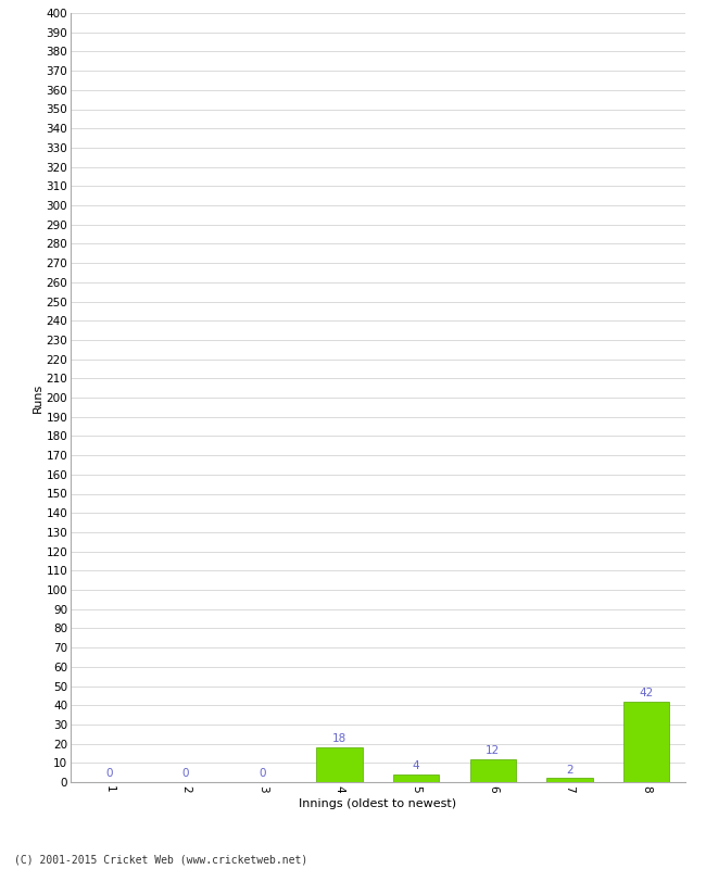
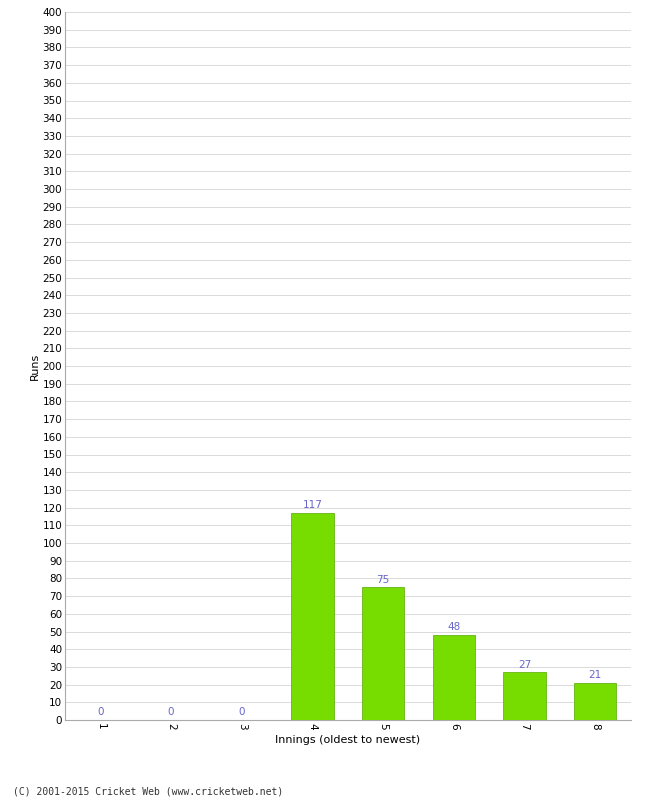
4: 18 -> 117
5: 4 -> 75
6: 12 -> 48
7: 2 -> 27
8: 42 -> 21
